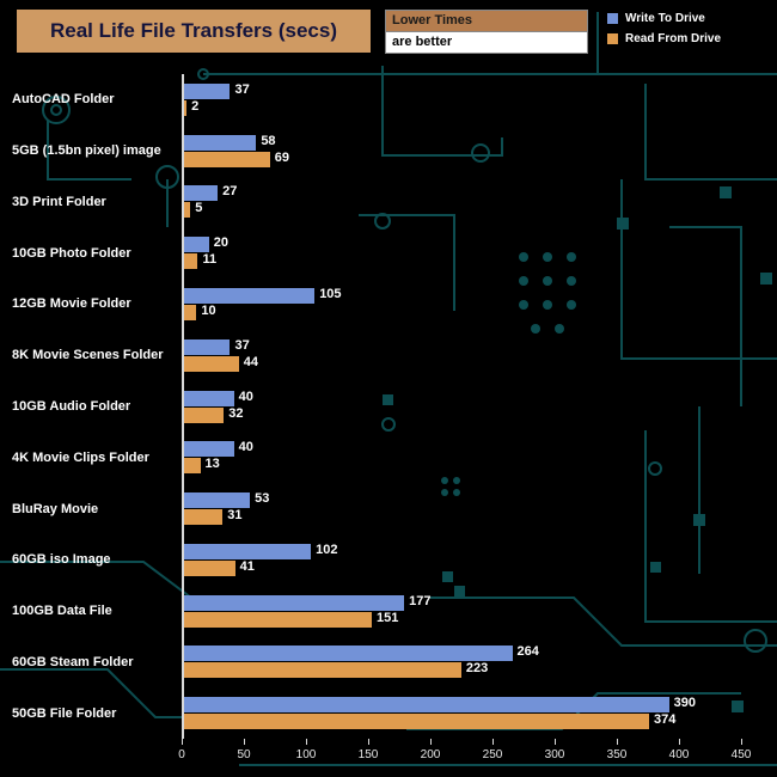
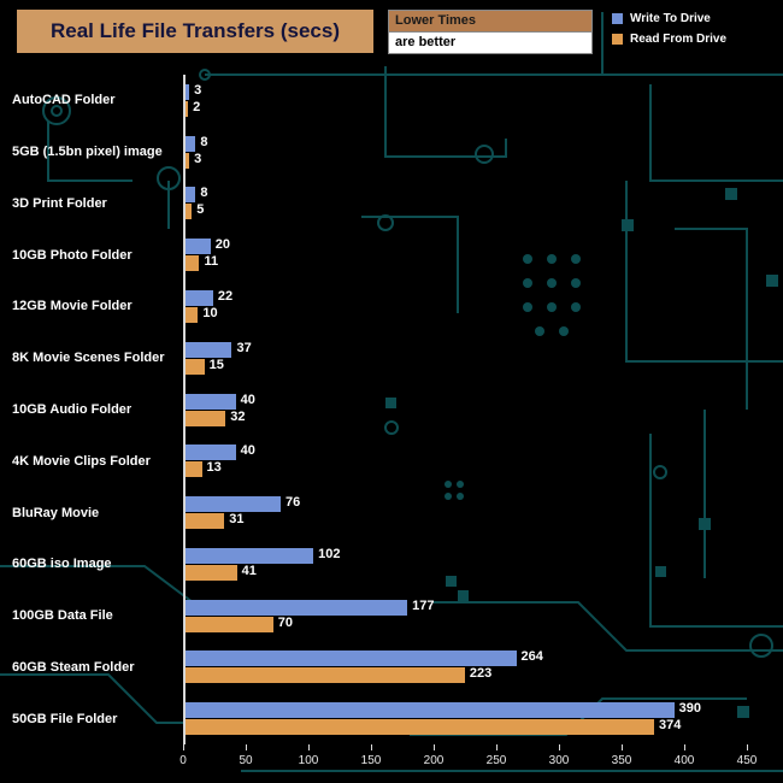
Write To Drive/AutoCAD Folder: 37 -> 3
Write To Drive/5GB (1.5bn pixel) image: 58 -> 8
Read From Drive/5GB (1.5bn pixel) image: 69 -> 3
Write To Drive/3D Print Folder: 27 -> 8
Write To Drive/12GB Movie Folder: 105 -> 22
Read From Drive/8K Movie Scenes Folder: 44 -> 15
Write To Drive/BluRay Movie: 53 -> 76
Read From Drive/100GB Data File: 151 -> 70
